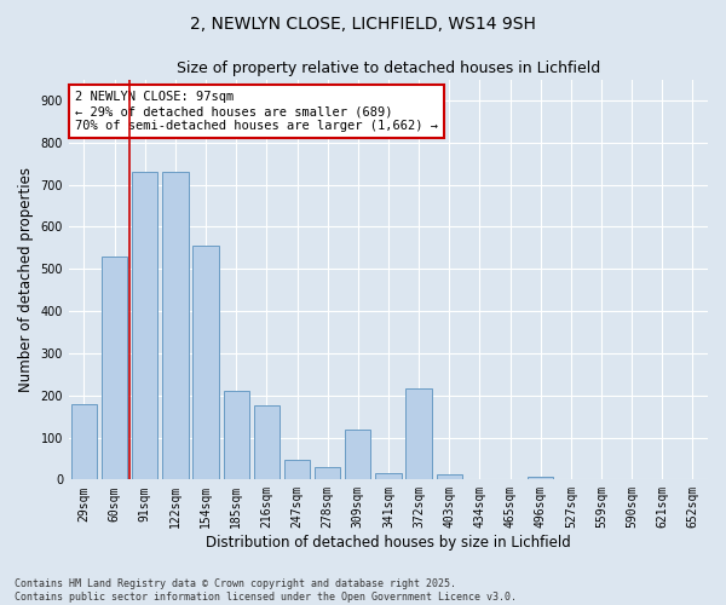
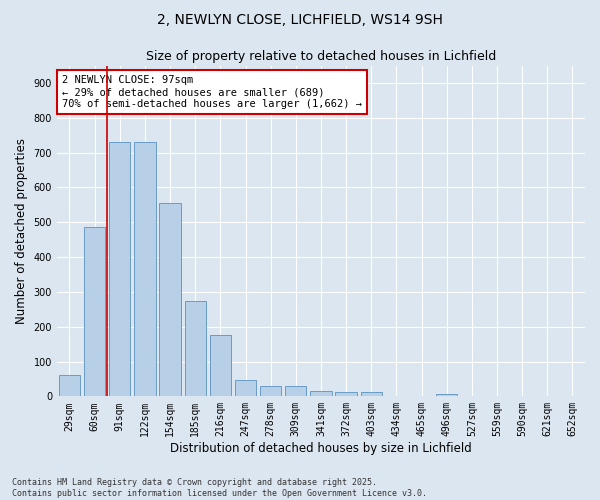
29sqm: 180 -> 62
60sqm: 530 -> 485
185sqm: 210 -> 275
309sqm: 120 -> 30
372sqm: 215 -> 12
